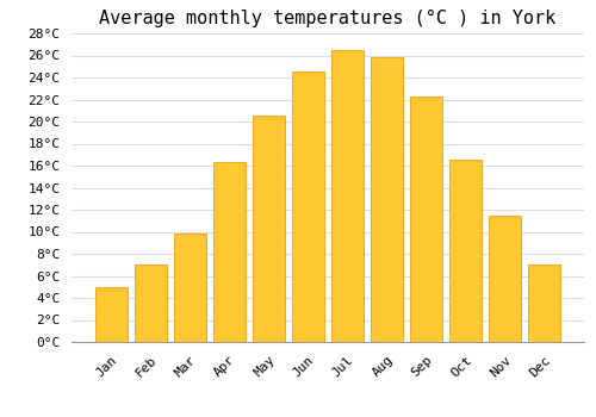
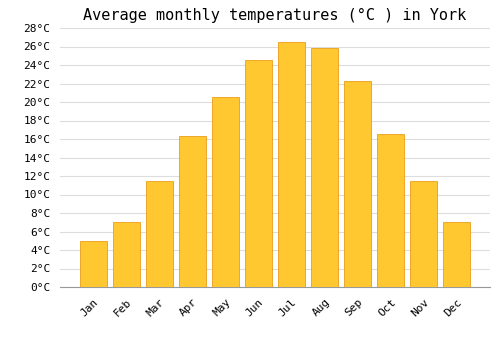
Mar: 9.8°C -> 11.5°C
